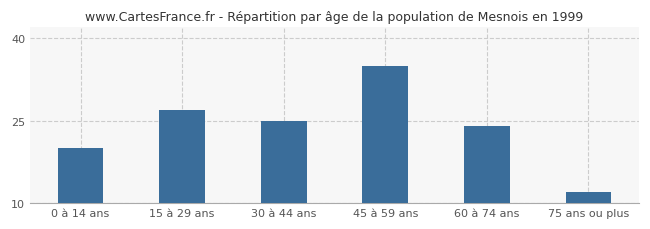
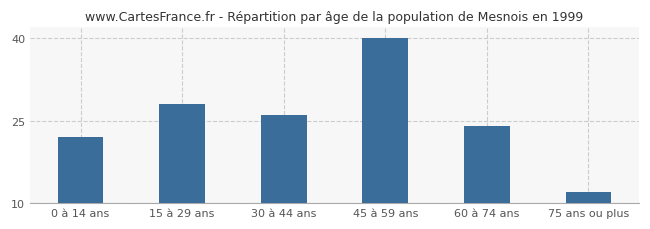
0 à 14 ans: 20 -> 22
15 à 29 ans: 27 -> 28
30 à 44 ans: 25 -> 26
45 à 59 ans: 35 -> 40
